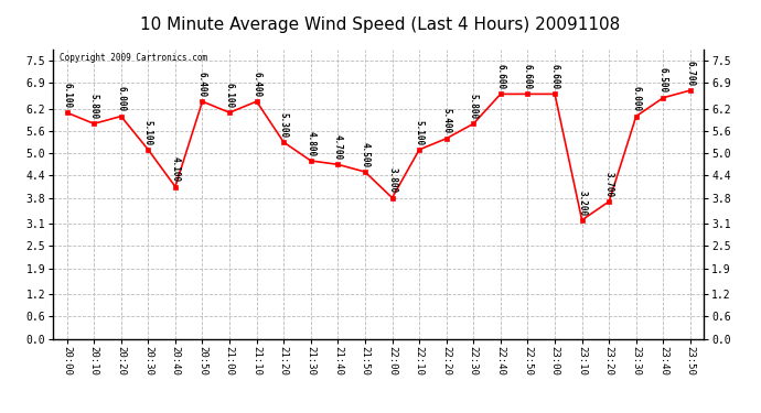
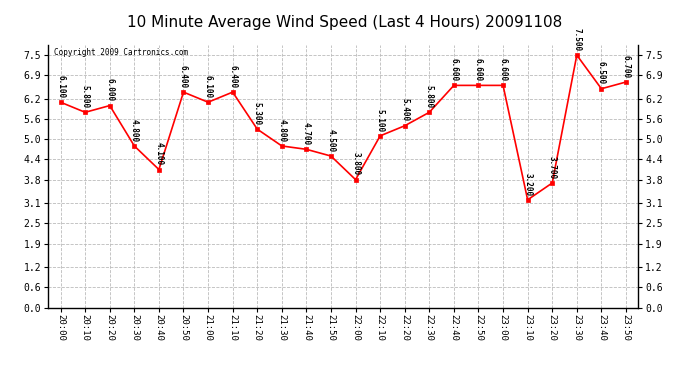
20:30: 5.100 -> 4.800
23:30: 6.000 -> 7.500
